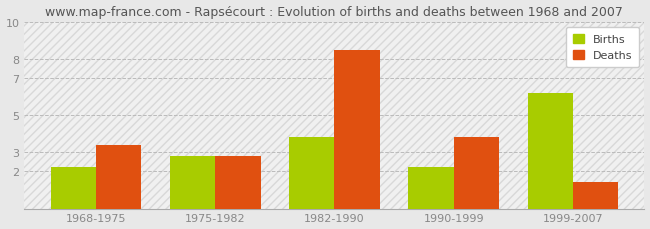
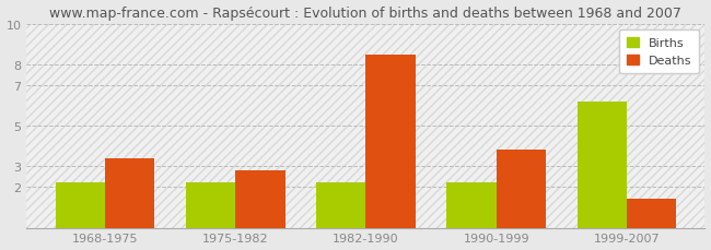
Births/1975-1982: 2.8 -> 2.2
Births/1982-1990: 3.8 -> 2.2
